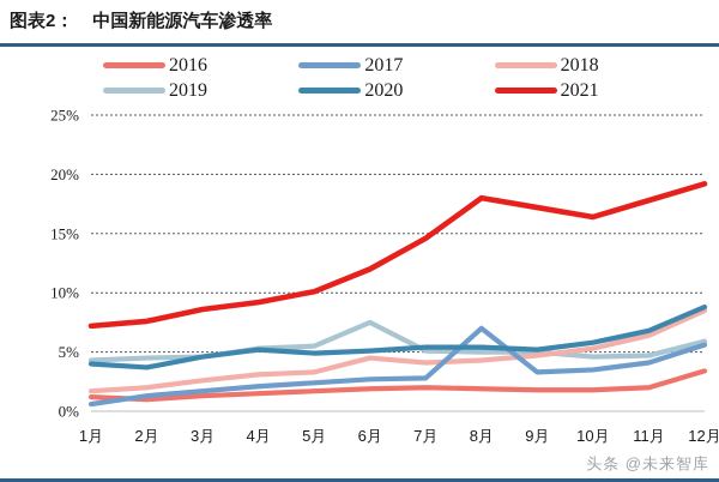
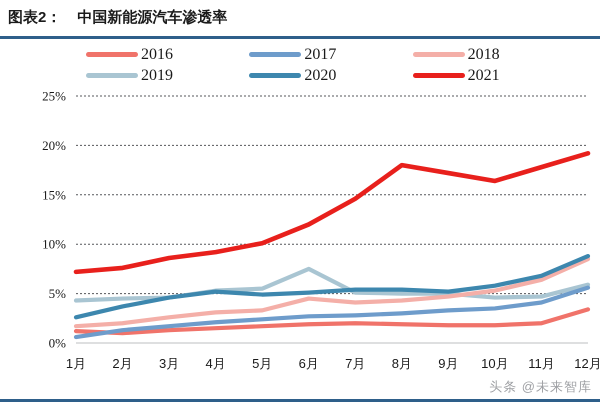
2020/1月: 4% -> 3%
2017/8月: 7% -> 3%
